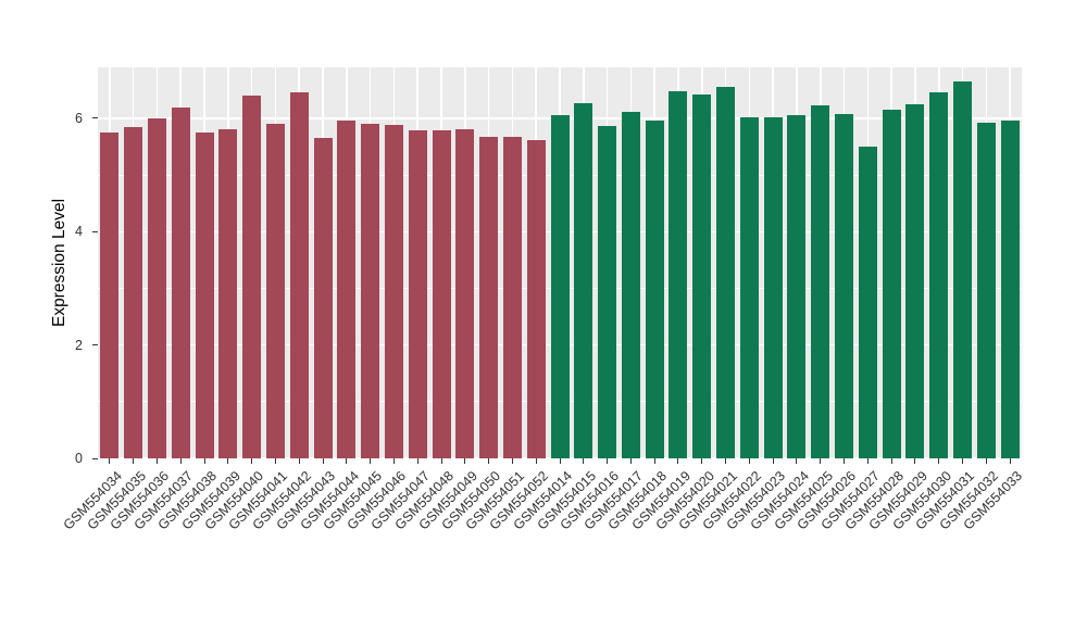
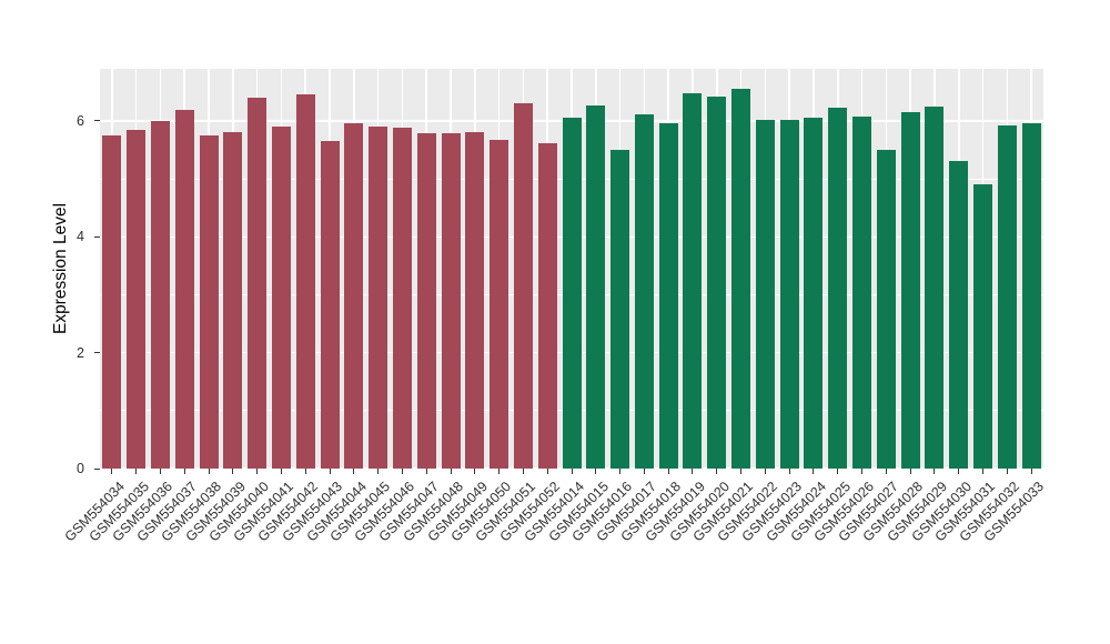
GSM554051: 5.7 -> 6.3
GSM554016: 5.9 -> 5.5
GSM554030: 6.5 -> 5.3
GSM554031: 6.7 -> 4.9
